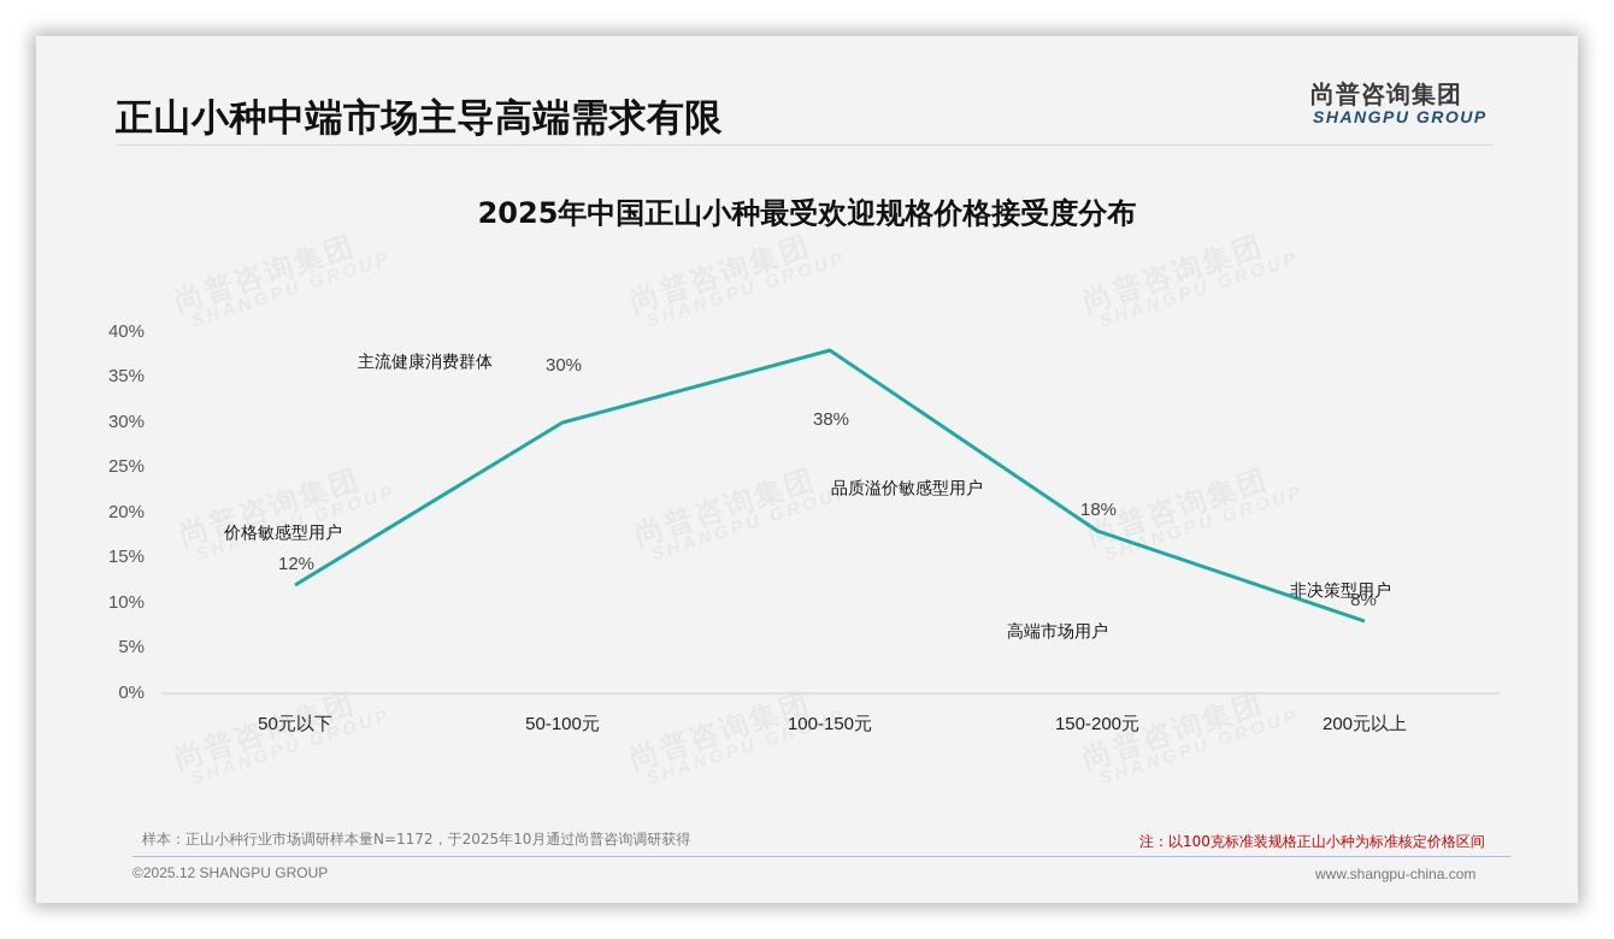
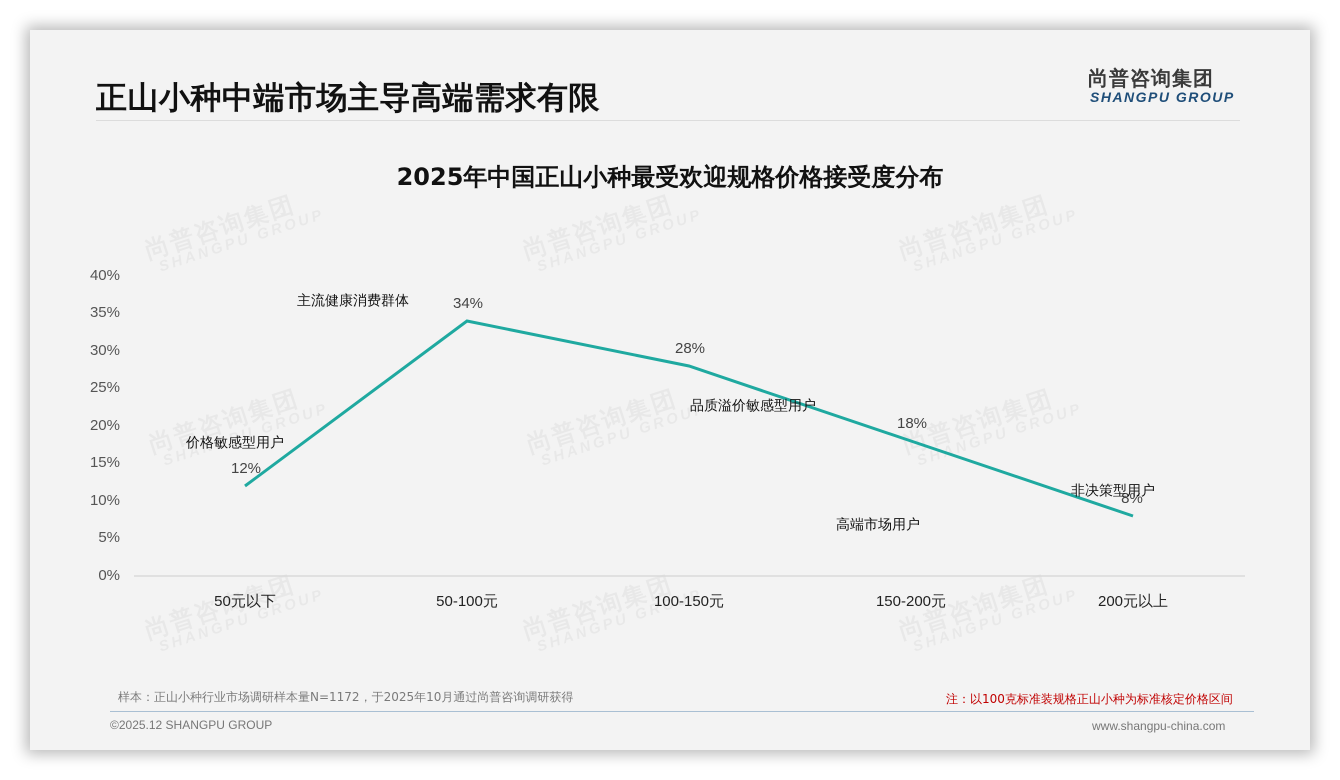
50-100元: 30% -> 34%
100-150元: 38% -> 28%
